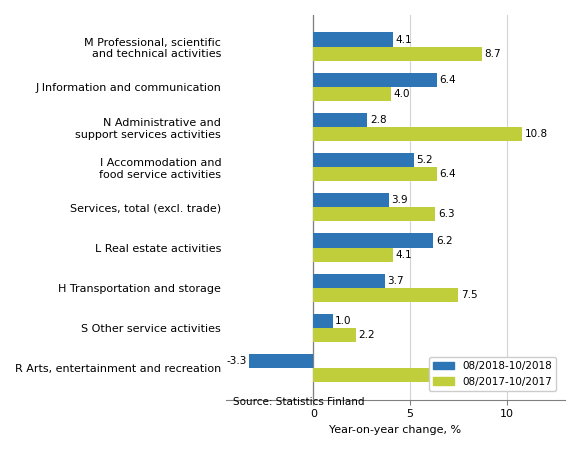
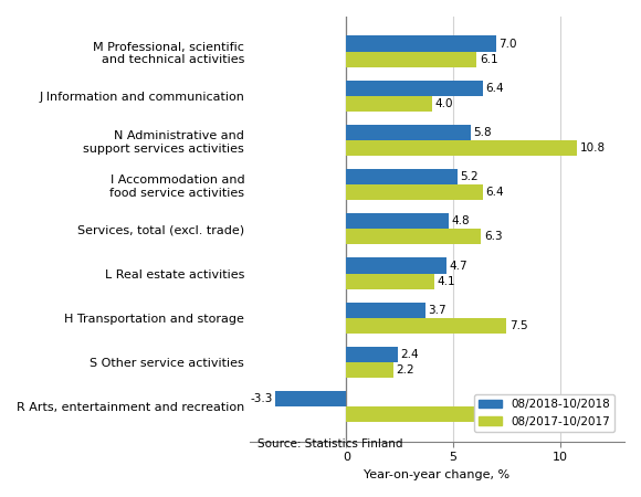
08/2018-10/2018/M Professional, scientific and technical activities: 4.1 -> 7.0
08/2017-10/2017/M Professional, scientific and technical activities: 8.7 -> 6.1
08/2018-10/2018/N Administrative and support services activities: 2.8 -> 5.8
08/2018-10/2018/Services, total (excl. trade): 3.9 -> 4.8
08/2018-10/2018/L Real estate activities: 6.2 -> 4.7
08/2018-10/2018/S Other service activities: 1.0 -> 2.4
